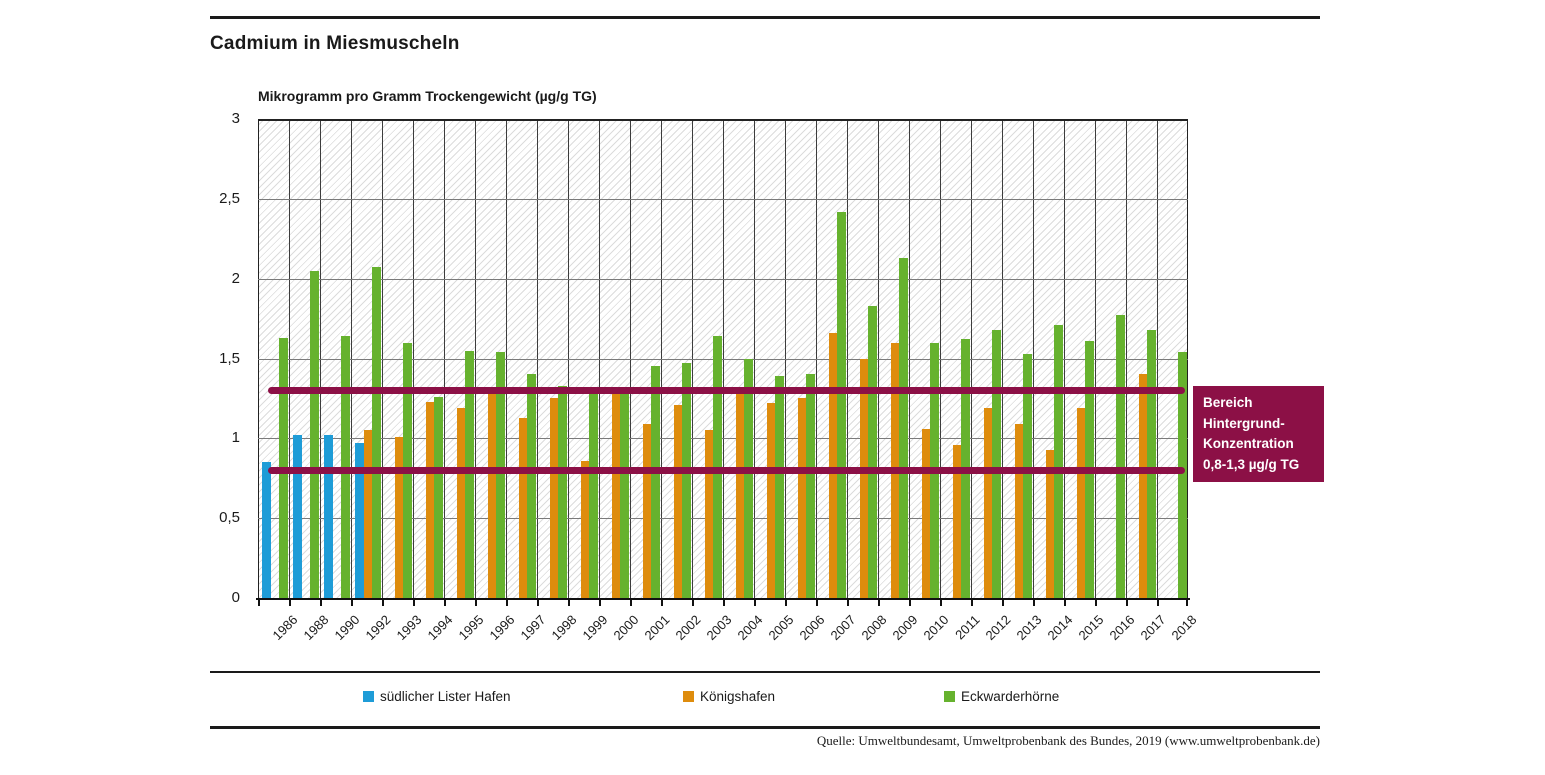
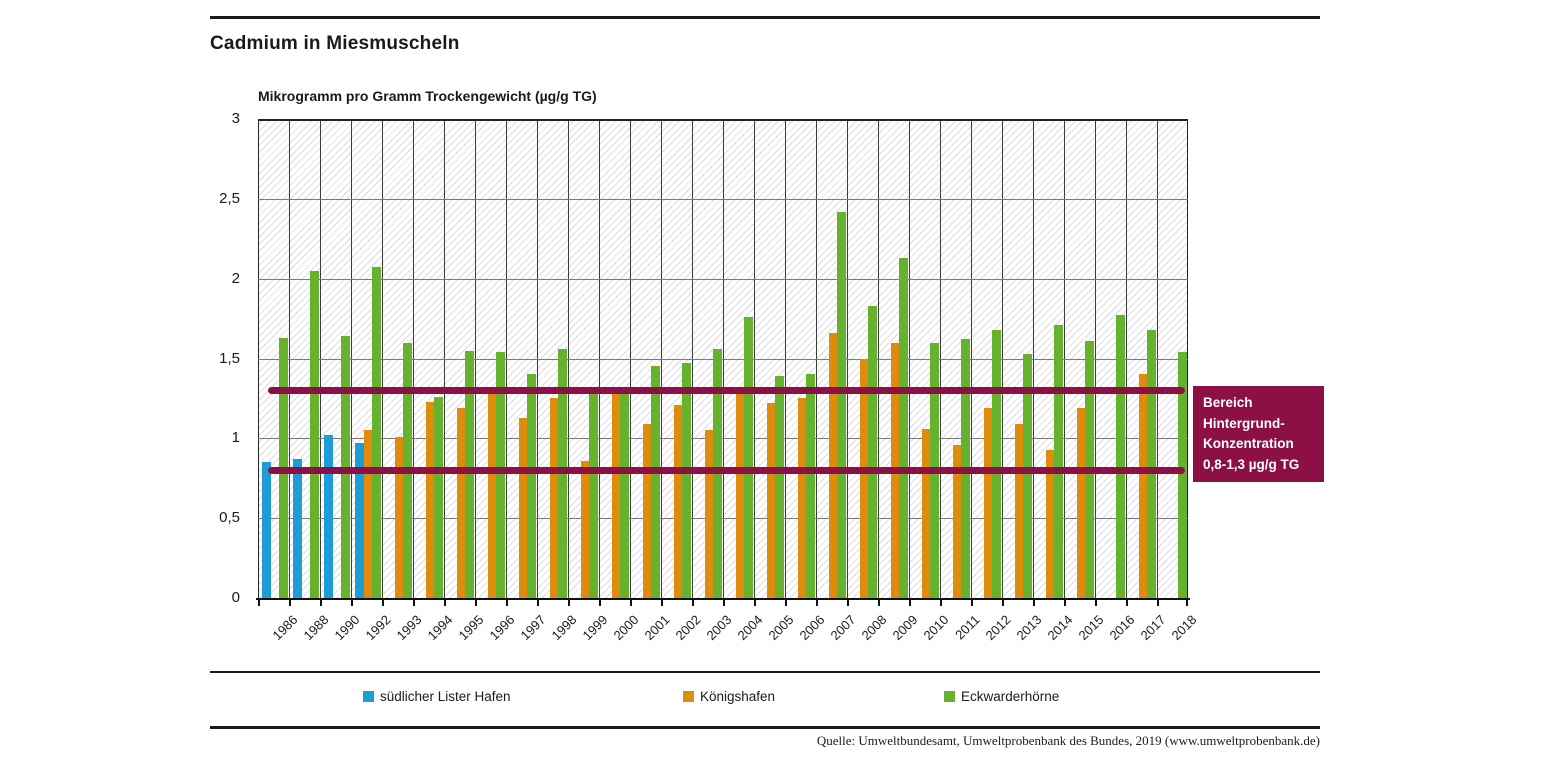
südlicher Lister Hafen/1988: 1.02 -> 0.87
Eckwarderhörne/1998: 1.33 -> 1.56
Eckwarderhörne/2003: 1.64 -> 1.56
Eckwarderhörne/2004: 1.50 -> 1.76
